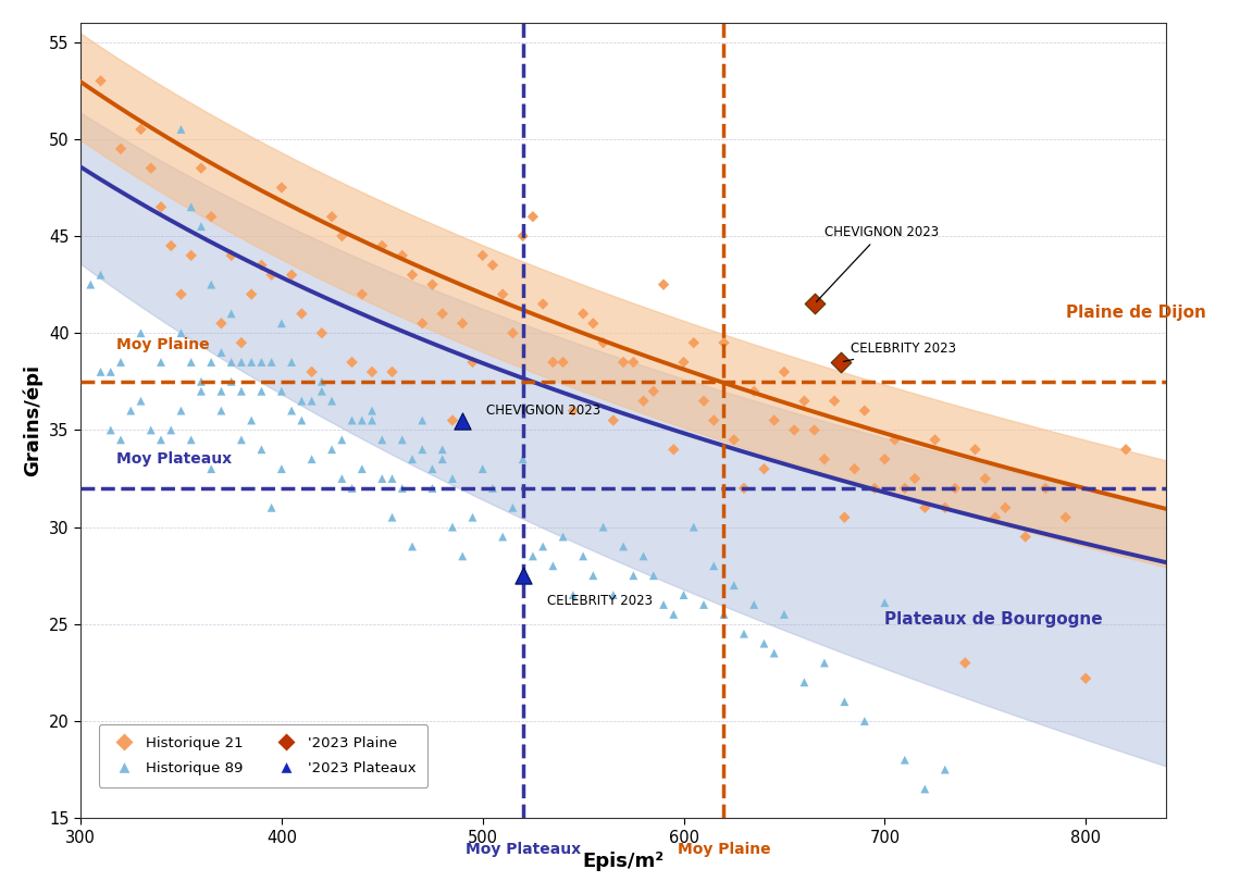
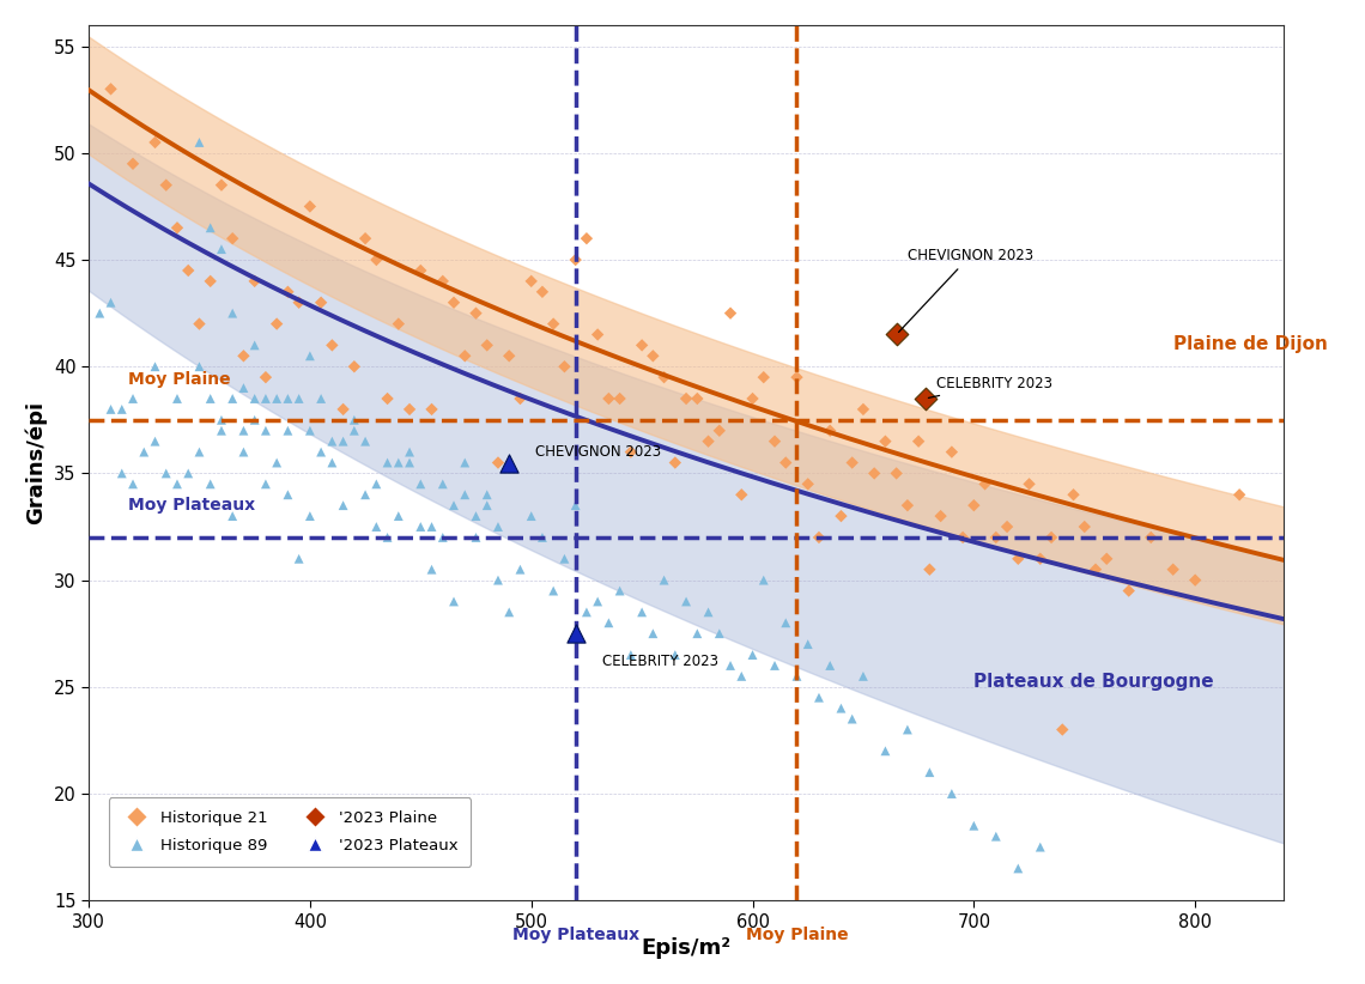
Historique 89/700: 26.1 -> 18.5
Historique 21/800: 22.2 -> 30.0
